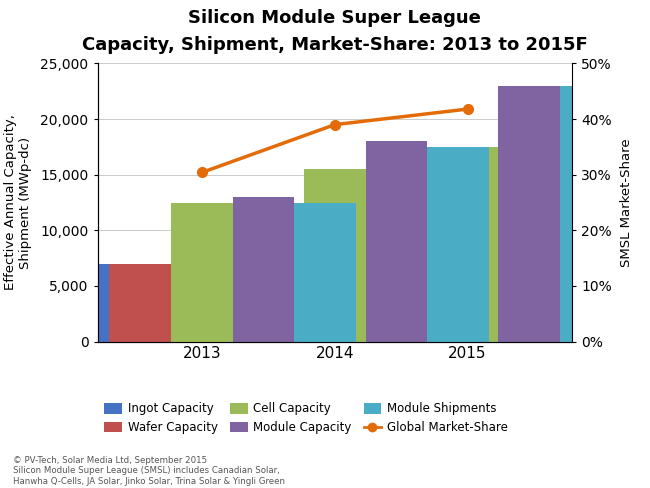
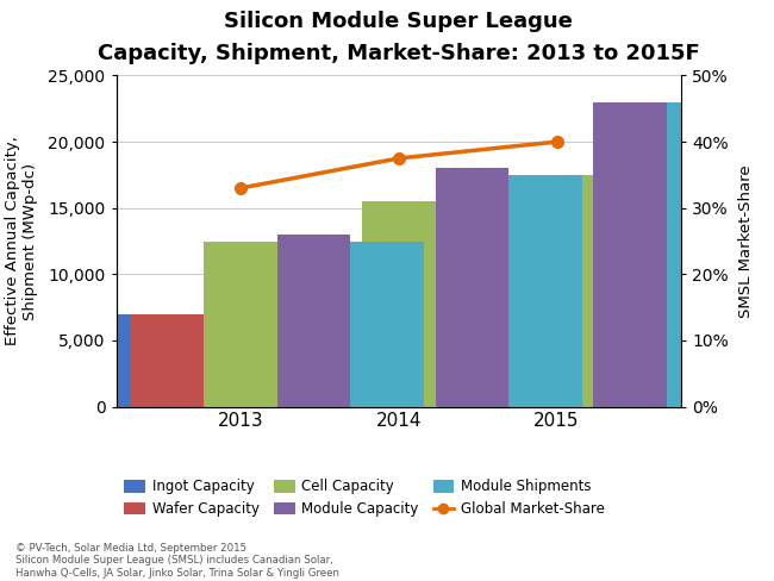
Global Market-Share/2013: 30.4% -> 33.0%
Global Market-Share/2014: 39.0% -> 37.5%
Global Market-Share/2015: 41.8% -> 40.0%
